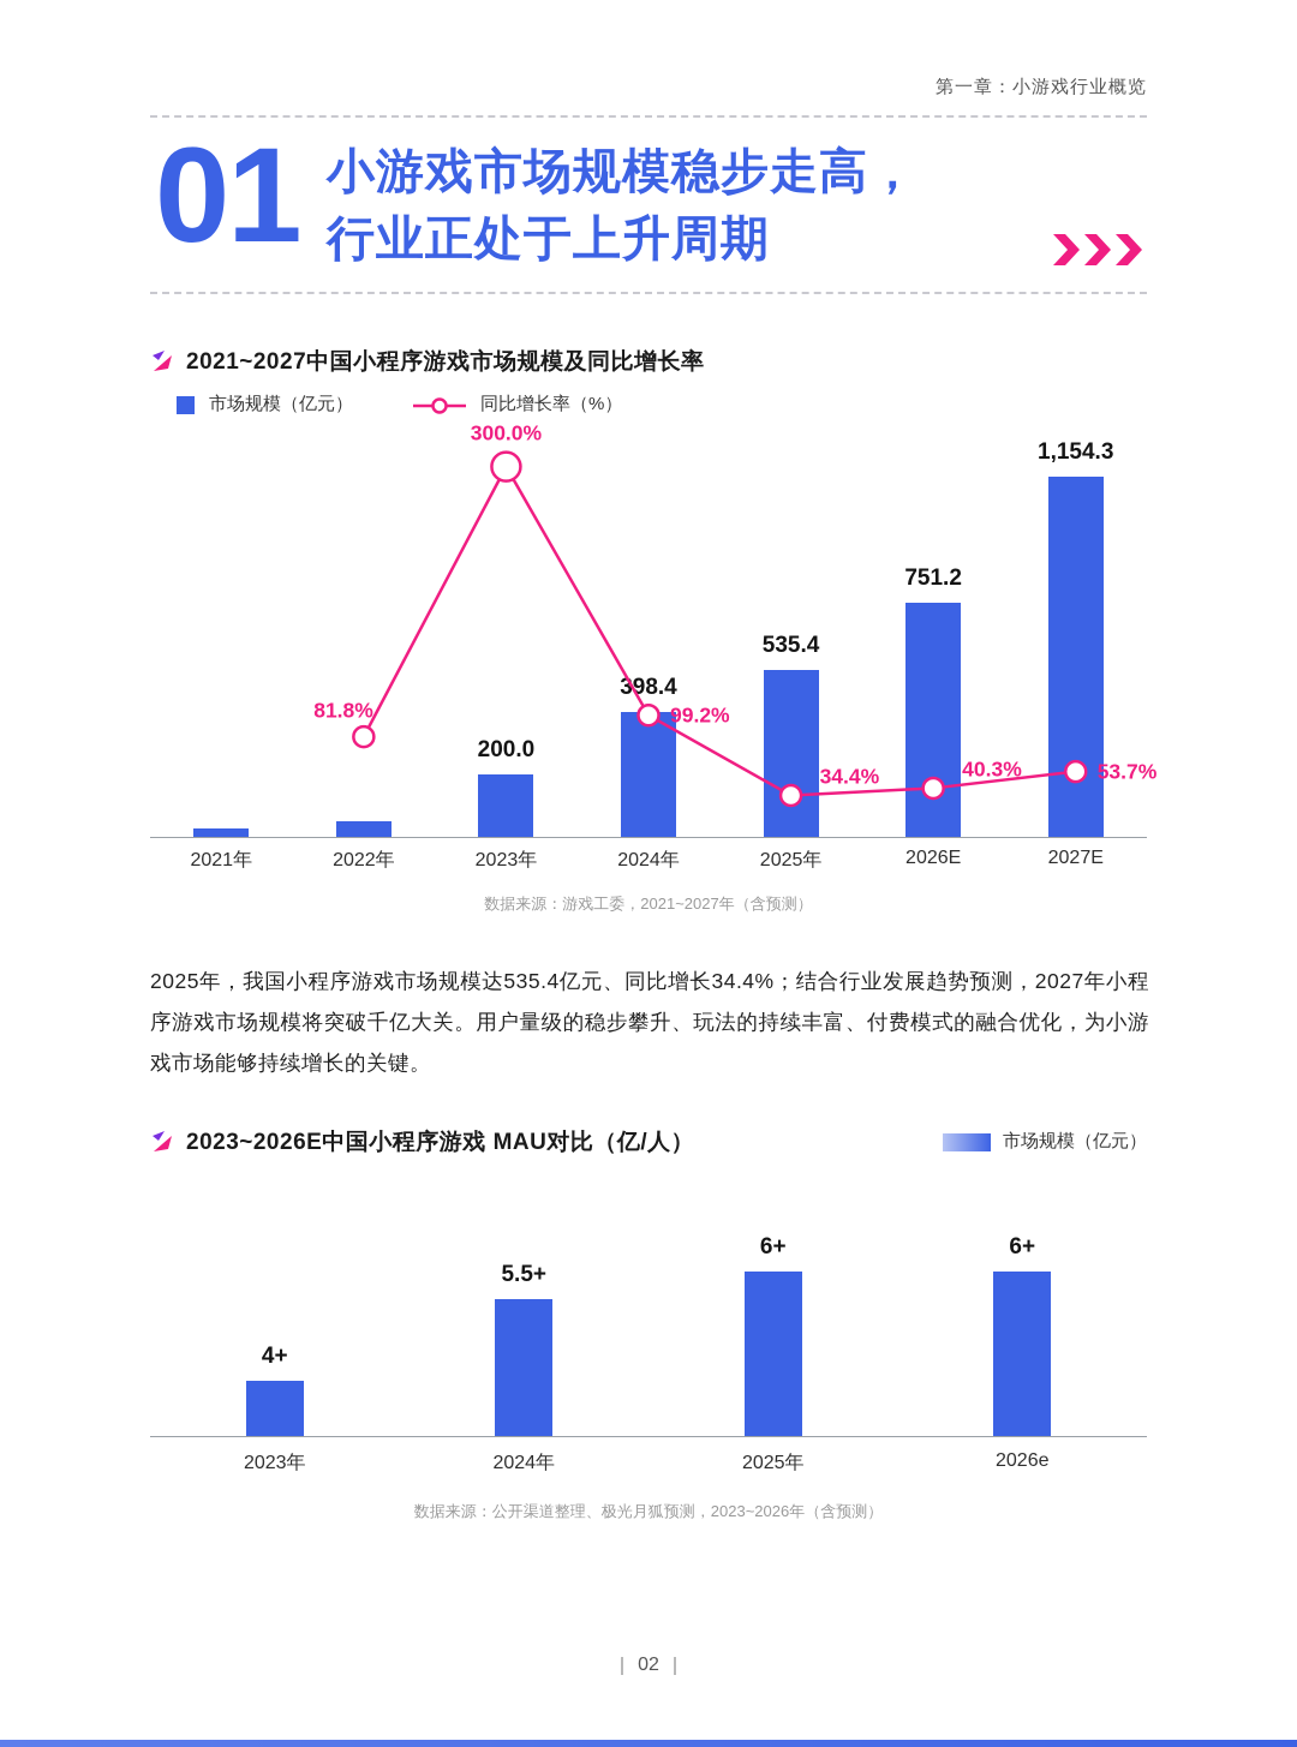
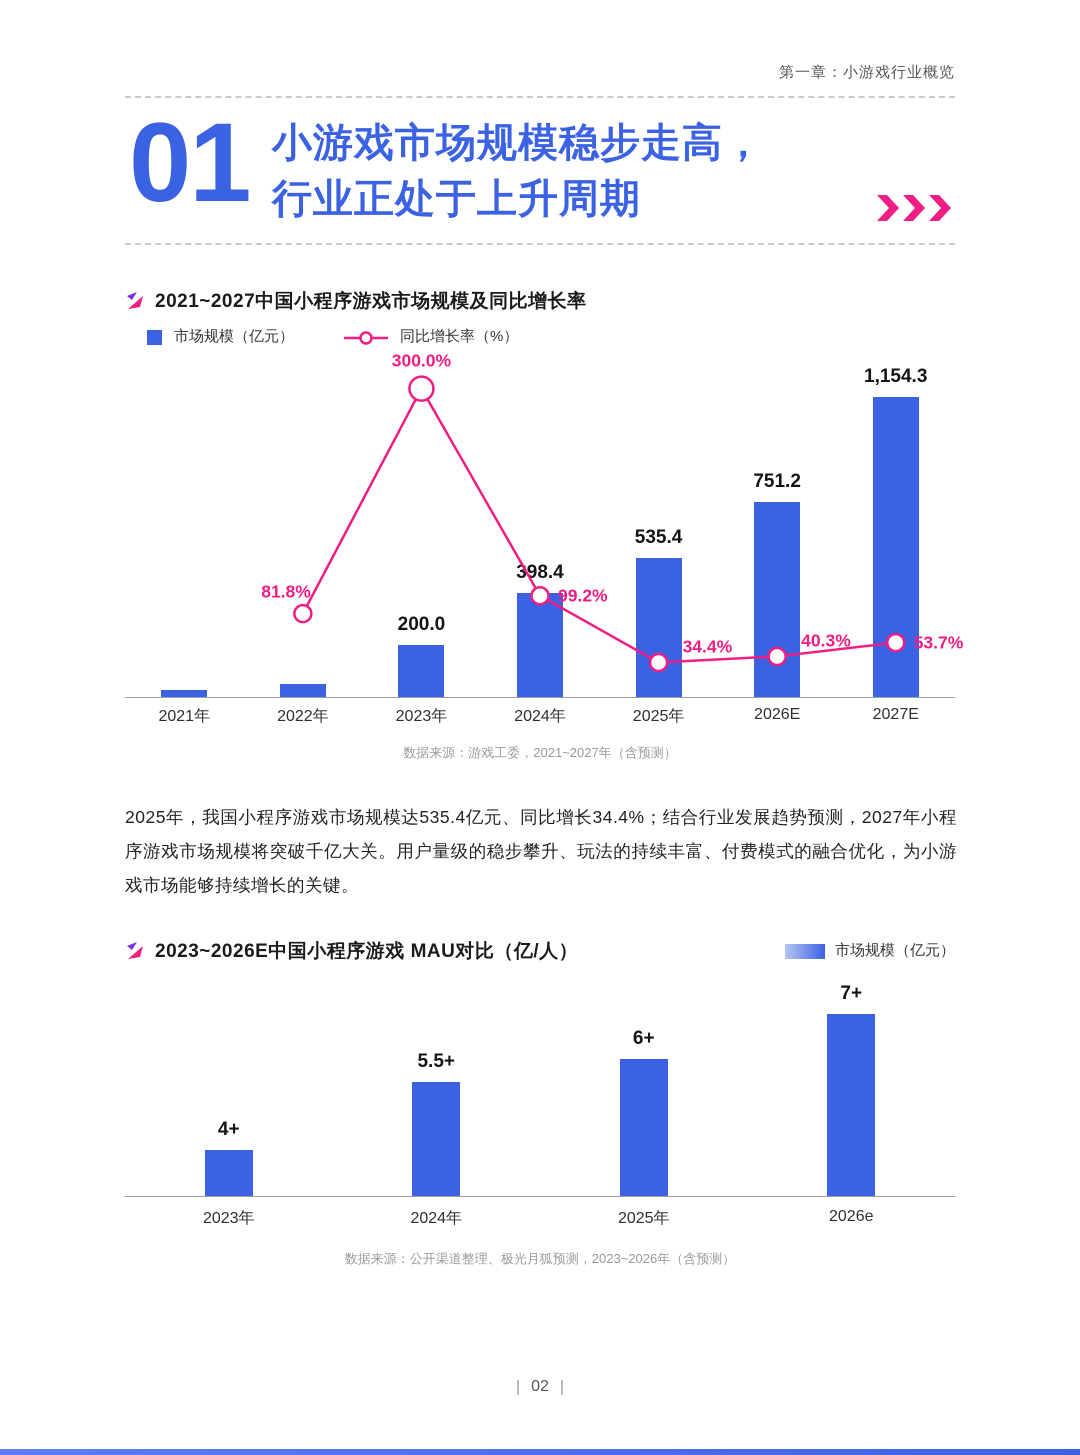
2023~2026E中国小程序游戏 MAU对比（亿/人）/2026e: 6 -> 7
